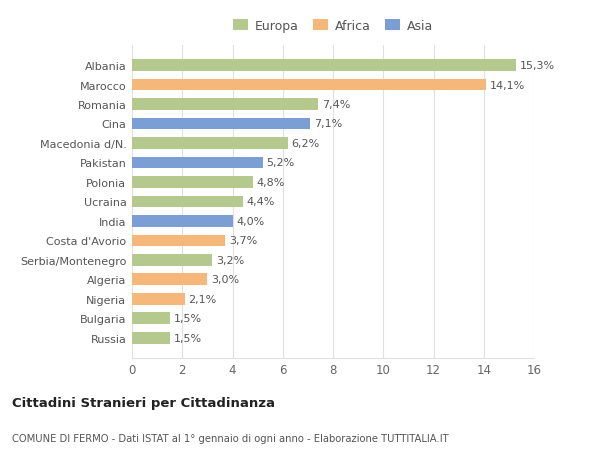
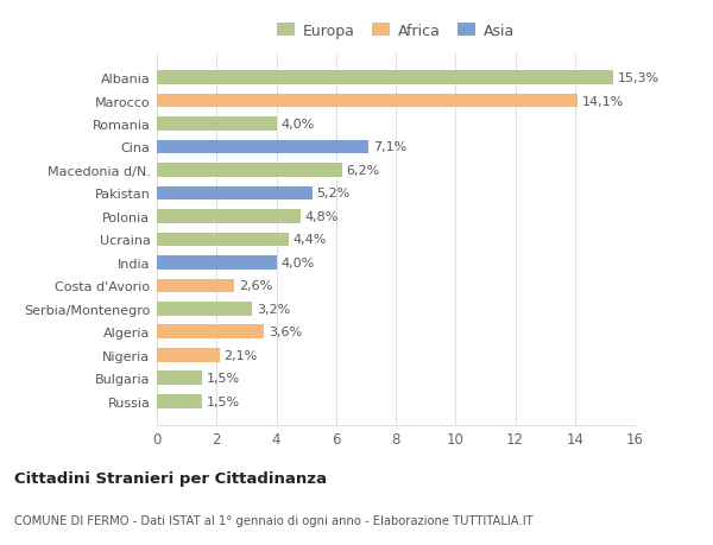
Romania: 7,4% -> 4,0%
Costa d'Avorio: 3,7% -> 2,6%
Algeria: 3,0% -> 3,6%
